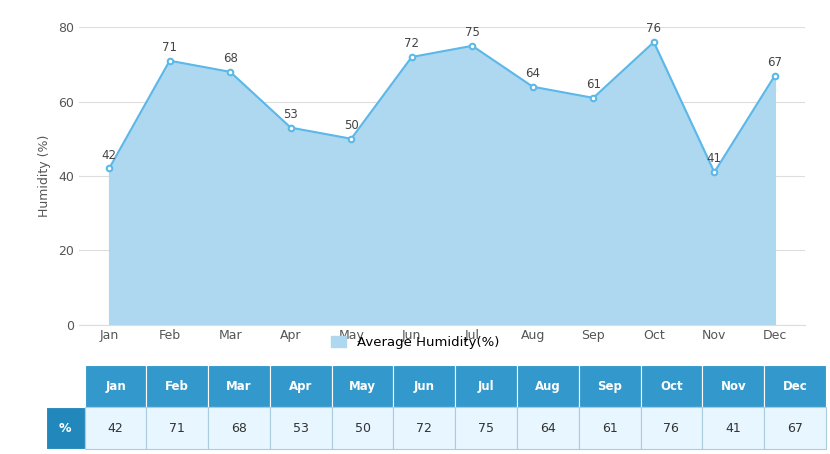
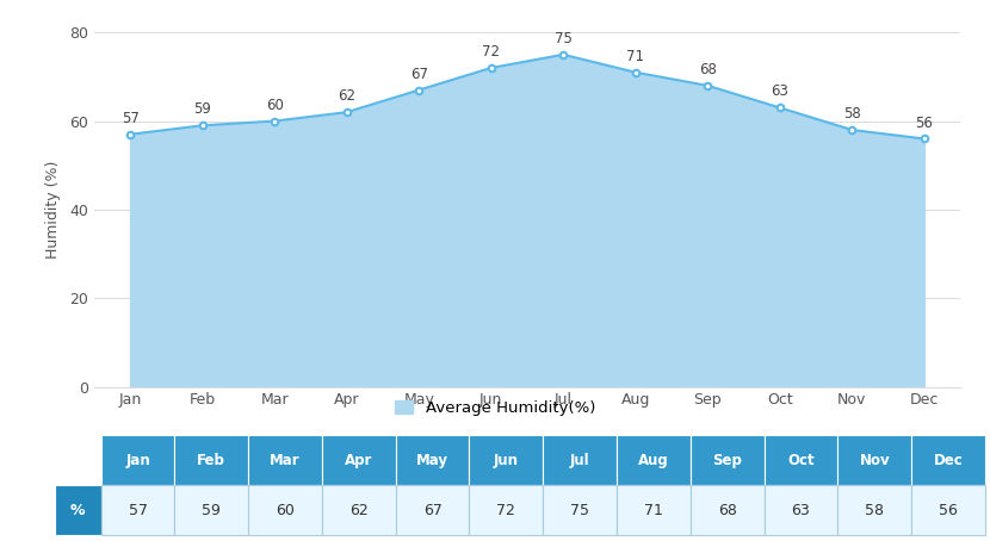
Jan: 42 -> 57
Feb: 71 -> 59
Mar: 68 -> 60
Apr: 53 -> 62
May: 50 -> 67
Aug: 64 -> 71
Sep: 61 -> 68
Oct: 76 -> 63
Nov: 41 -> 58
Dec: 67 -> 56
